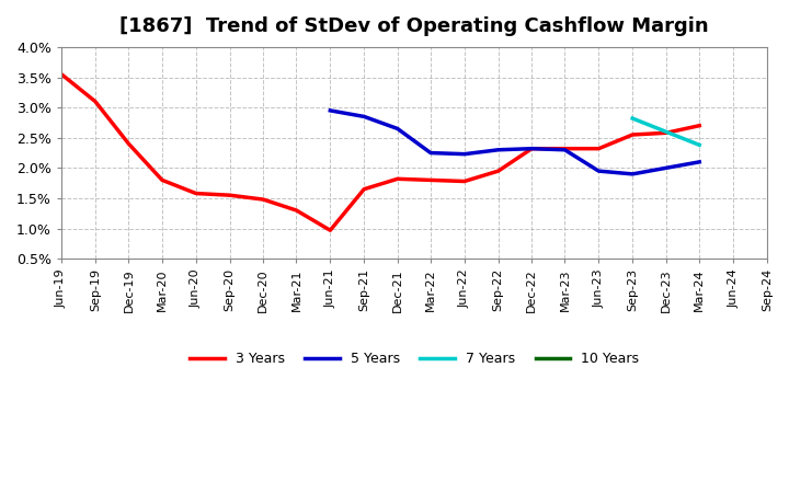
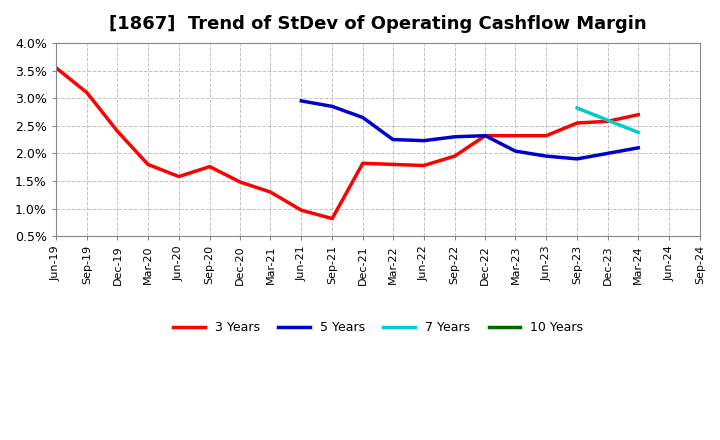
3 Years/Sep-20: 1.55% -> 1.76%
3 Years/Sep-21: 1.65% -> 0.82%
5 Years/Mar-23: 2.30% -> 2.04%
